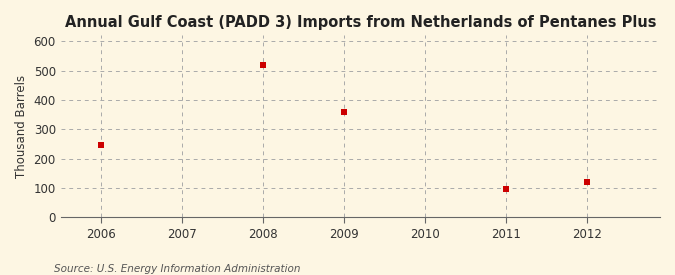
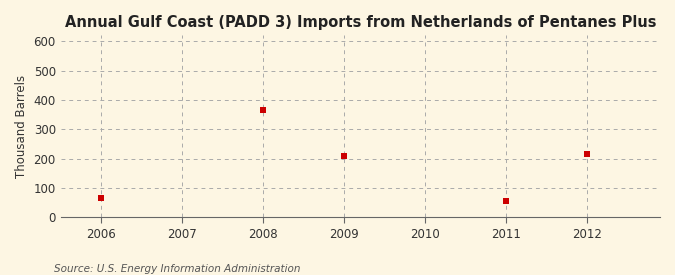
2006: 248 -> 65
2008: 519 -> 365
2009: 360 -> 210
2011: 97 -> 55
2012: 120 -> 215
